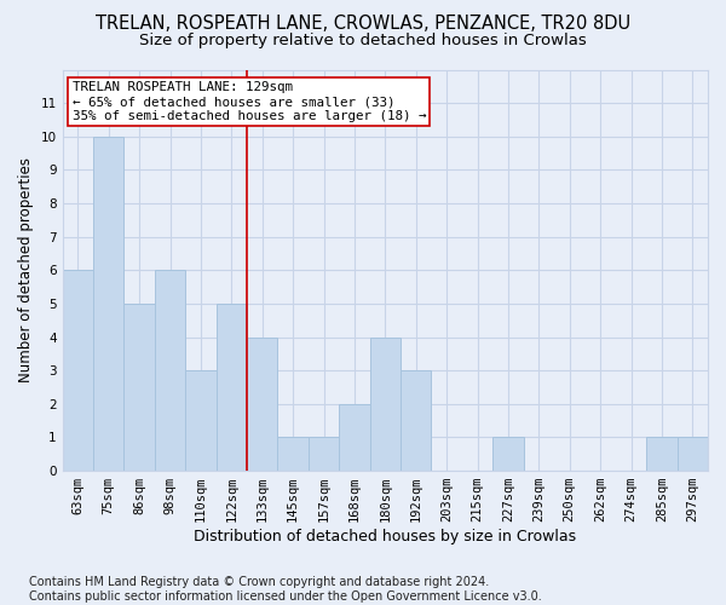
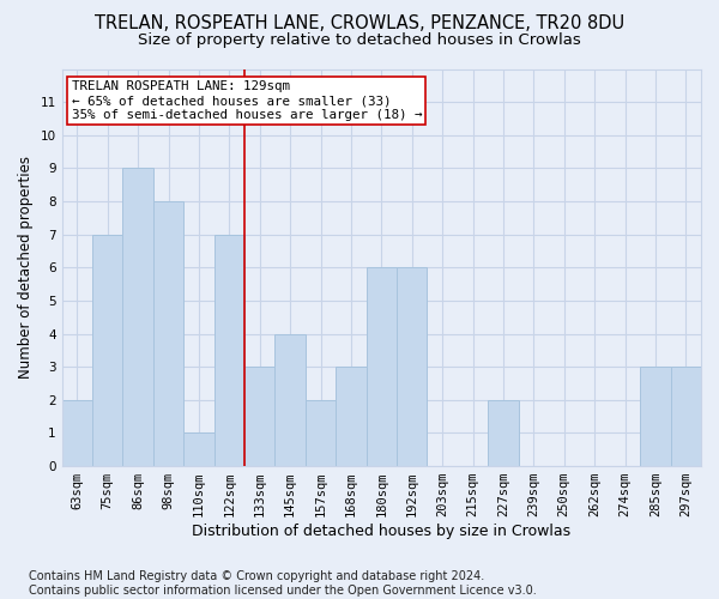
63sqm: 6 -> 2
75sqm: 10 -> 7
86sqm: 5 -> 9
98sqm: 6 -> 8
110sqm: 3 -> 1
122sqm: 5 -> 7
133sqm: 4 -> 3
145sqm: 1 -> 4
157sqm: 1 -> 2
168sqm: 2 -> 3
180sqm: 4 -> 6
192sqm: 3 -> 6
227sqm: 1 -> 2
285sqm: 1 -> 3
297sqm: 1 -> 3
